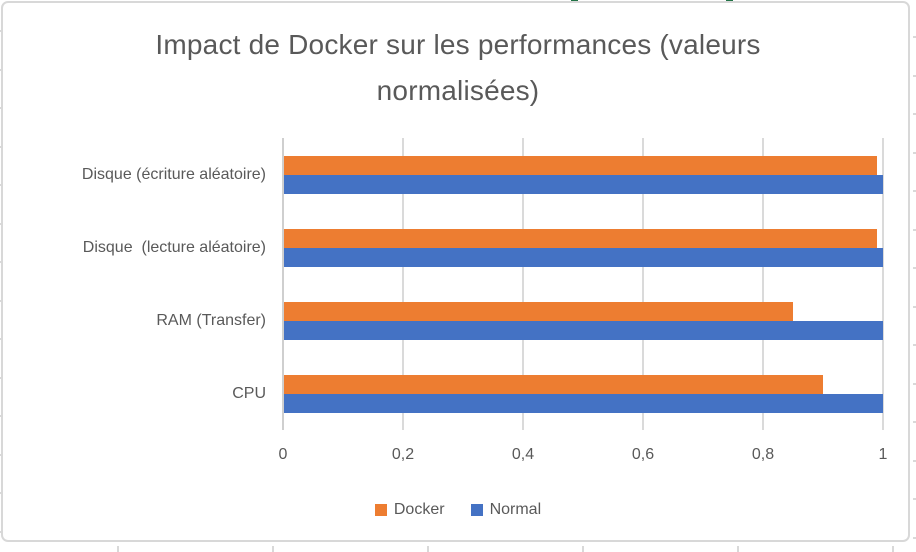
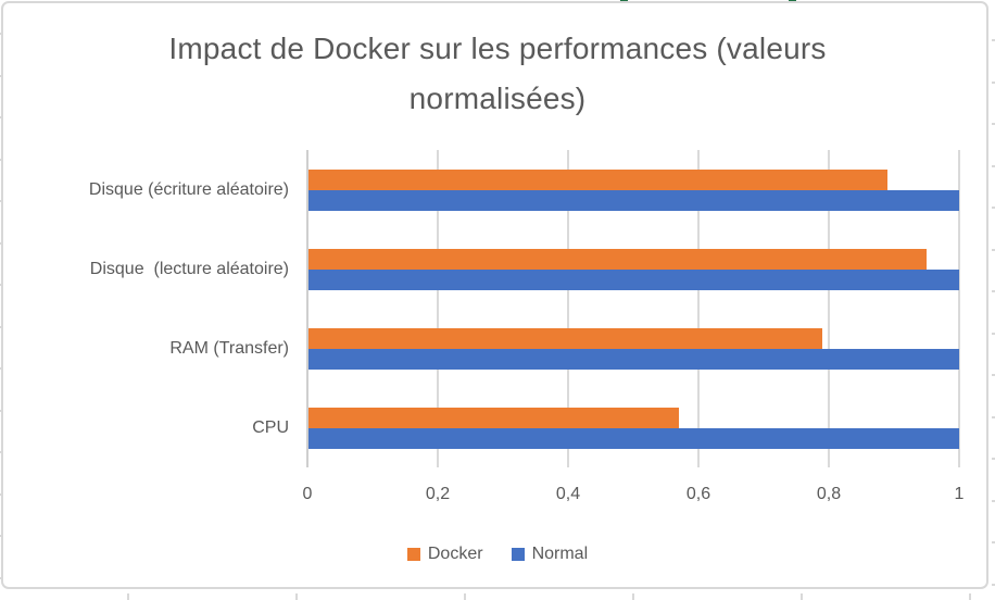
Docker/Disque (écriture aléatoire): 0,99 -> 0,89
Docker/Disque (lecture aléatoire): 0,99 -> 0,95
Docker/RAM (Transfer): 0,85 -> 0,79
Docker/CPU: 0,90 -> 0,57
